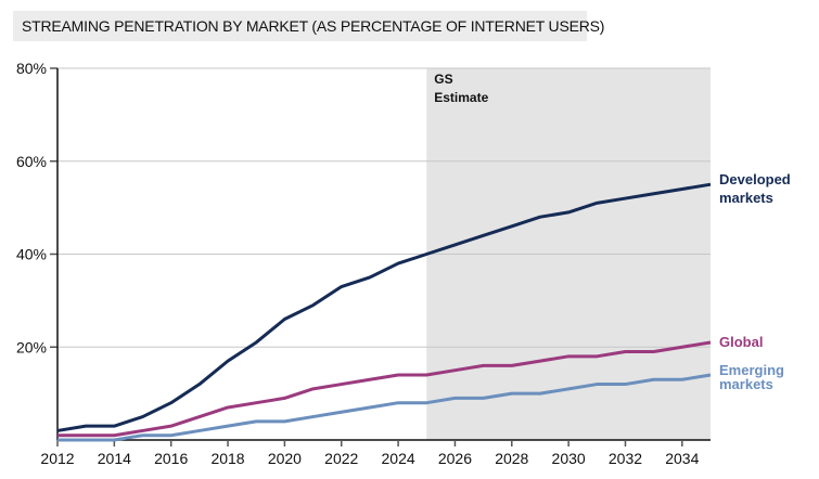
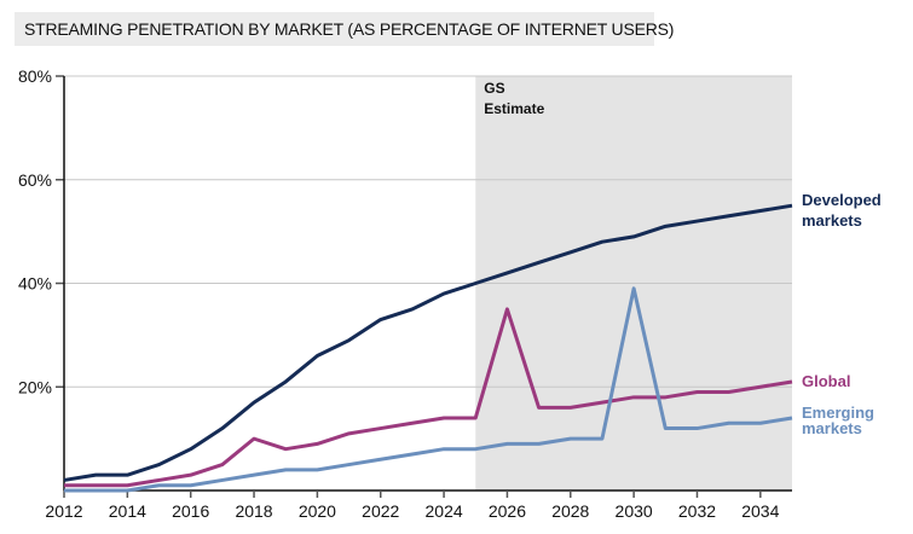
Global/2018: 7% -> 10%
Global/2026: 15% -> 35%
Emerging markets/2030: 11% -> 39%
